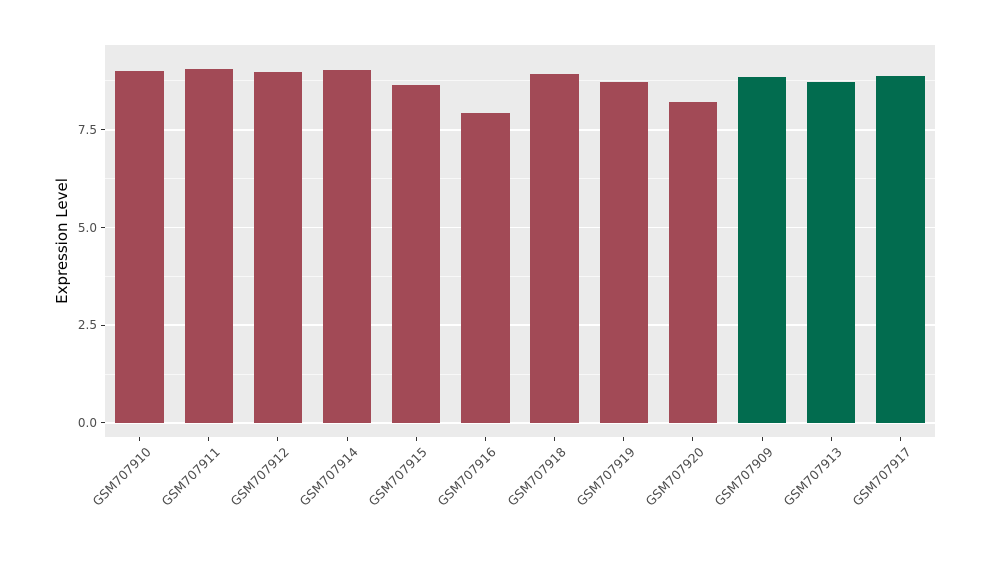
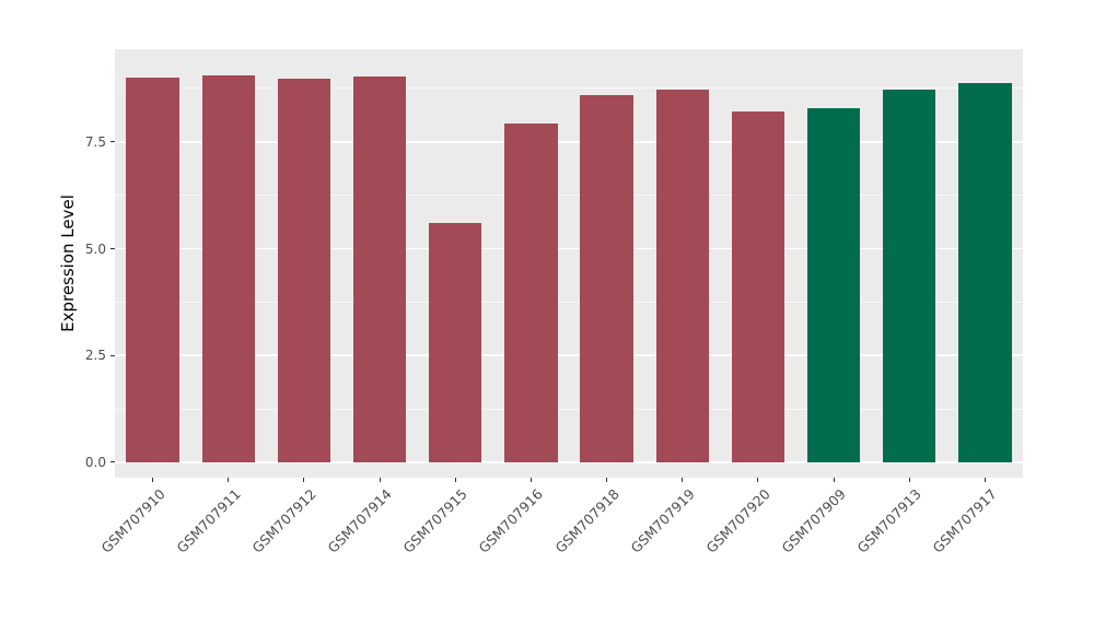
GSM707915: 8.7 -> 5.6
GSM707918: 8.9 -> 8.6
GSM707909: 8.8 -> 8.3
